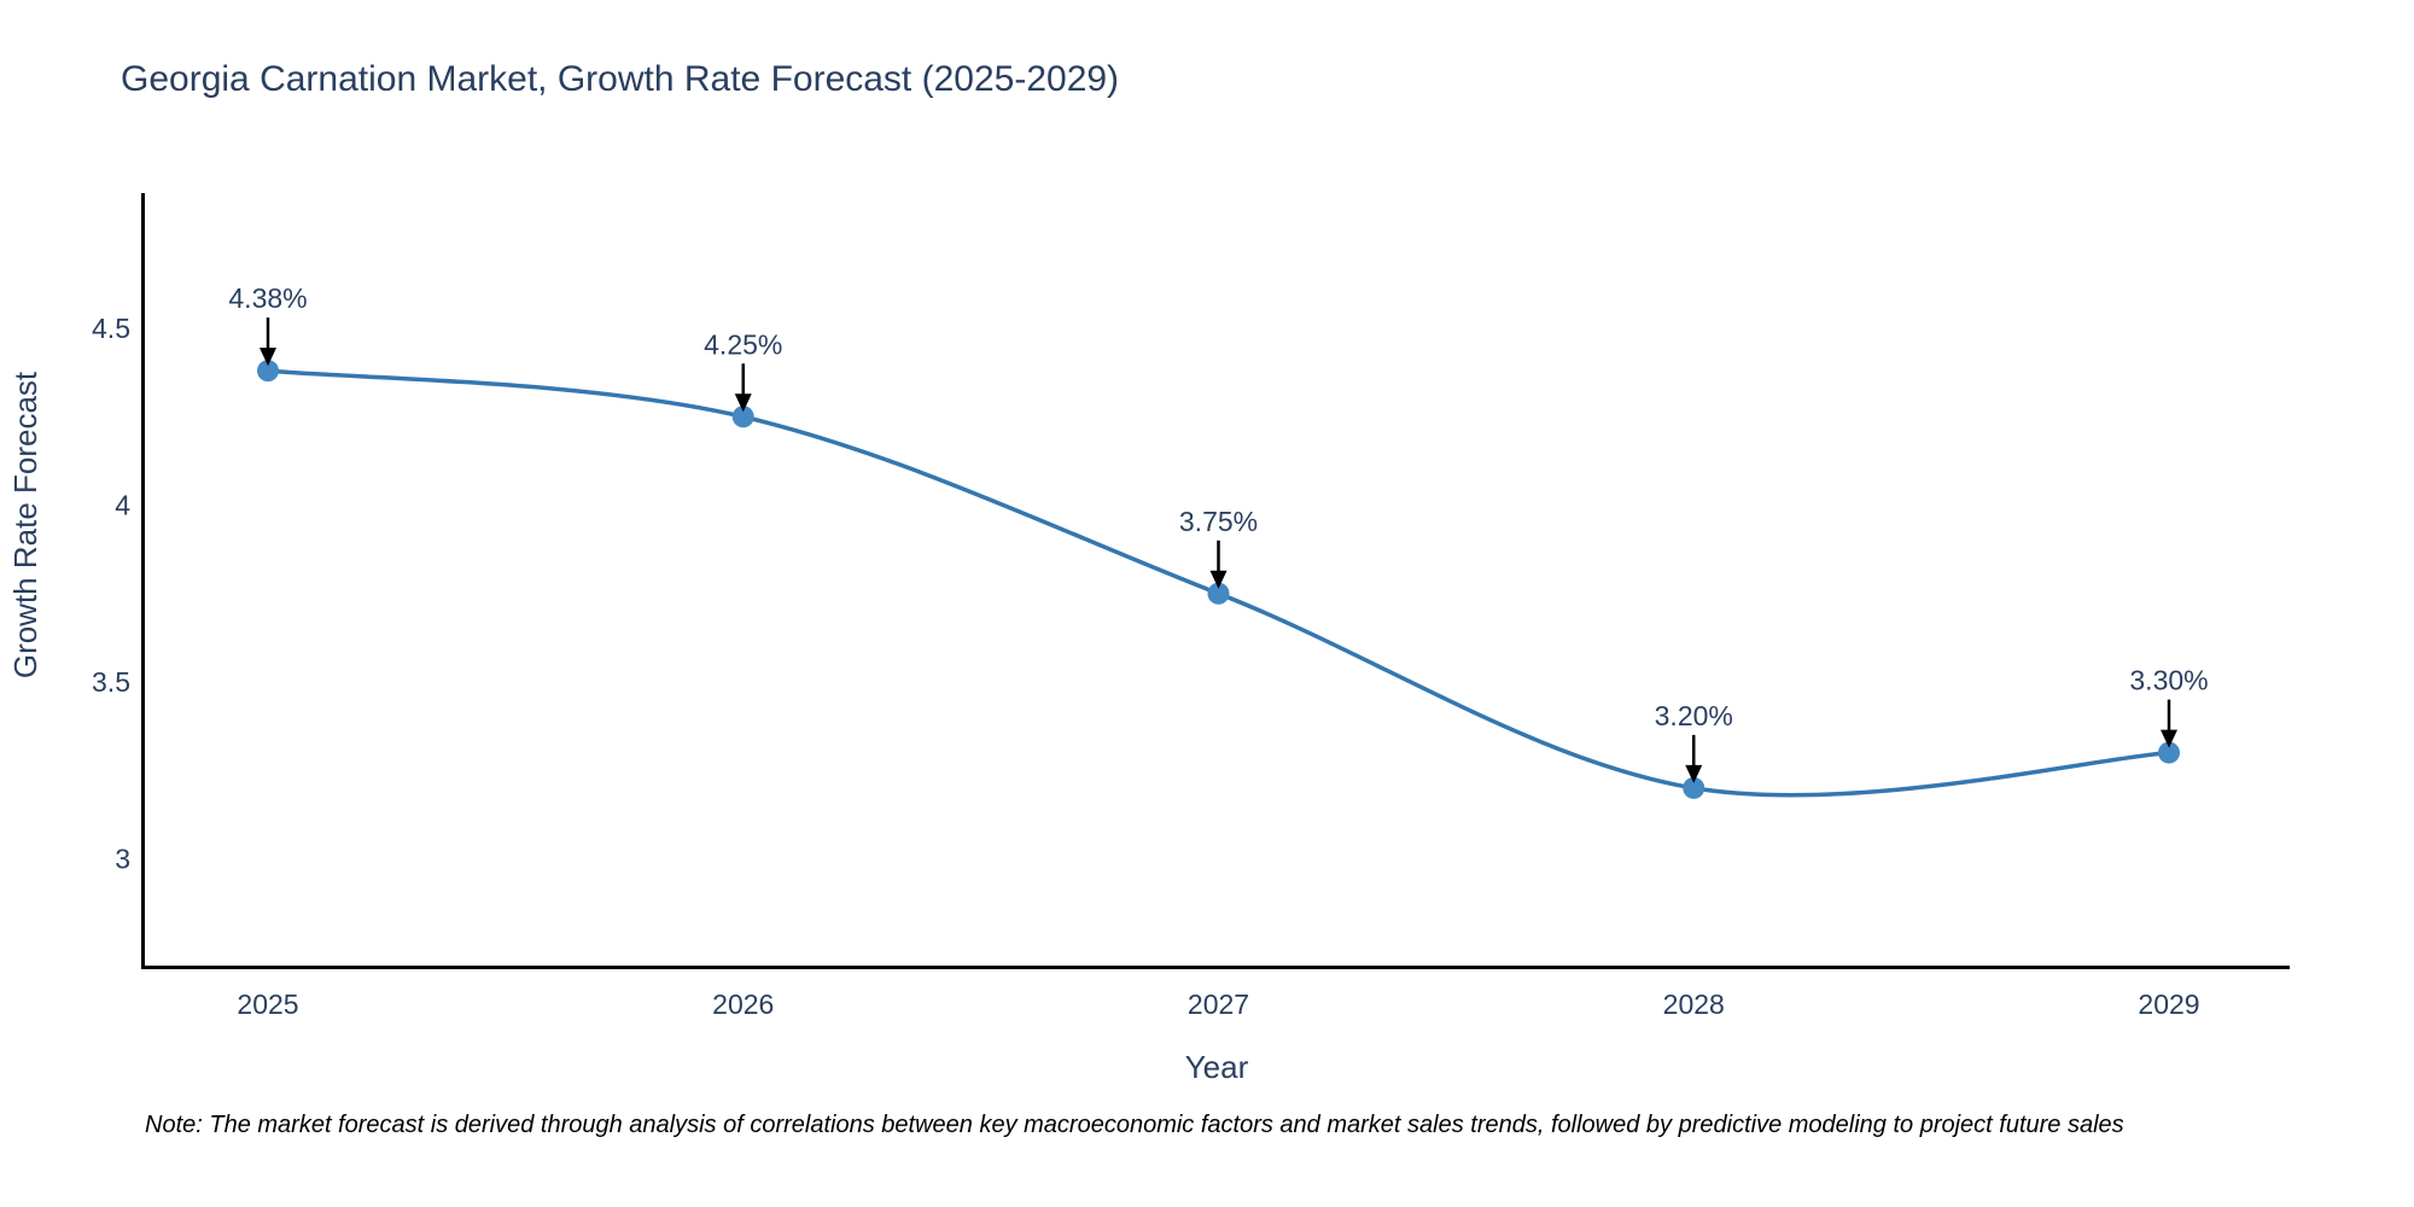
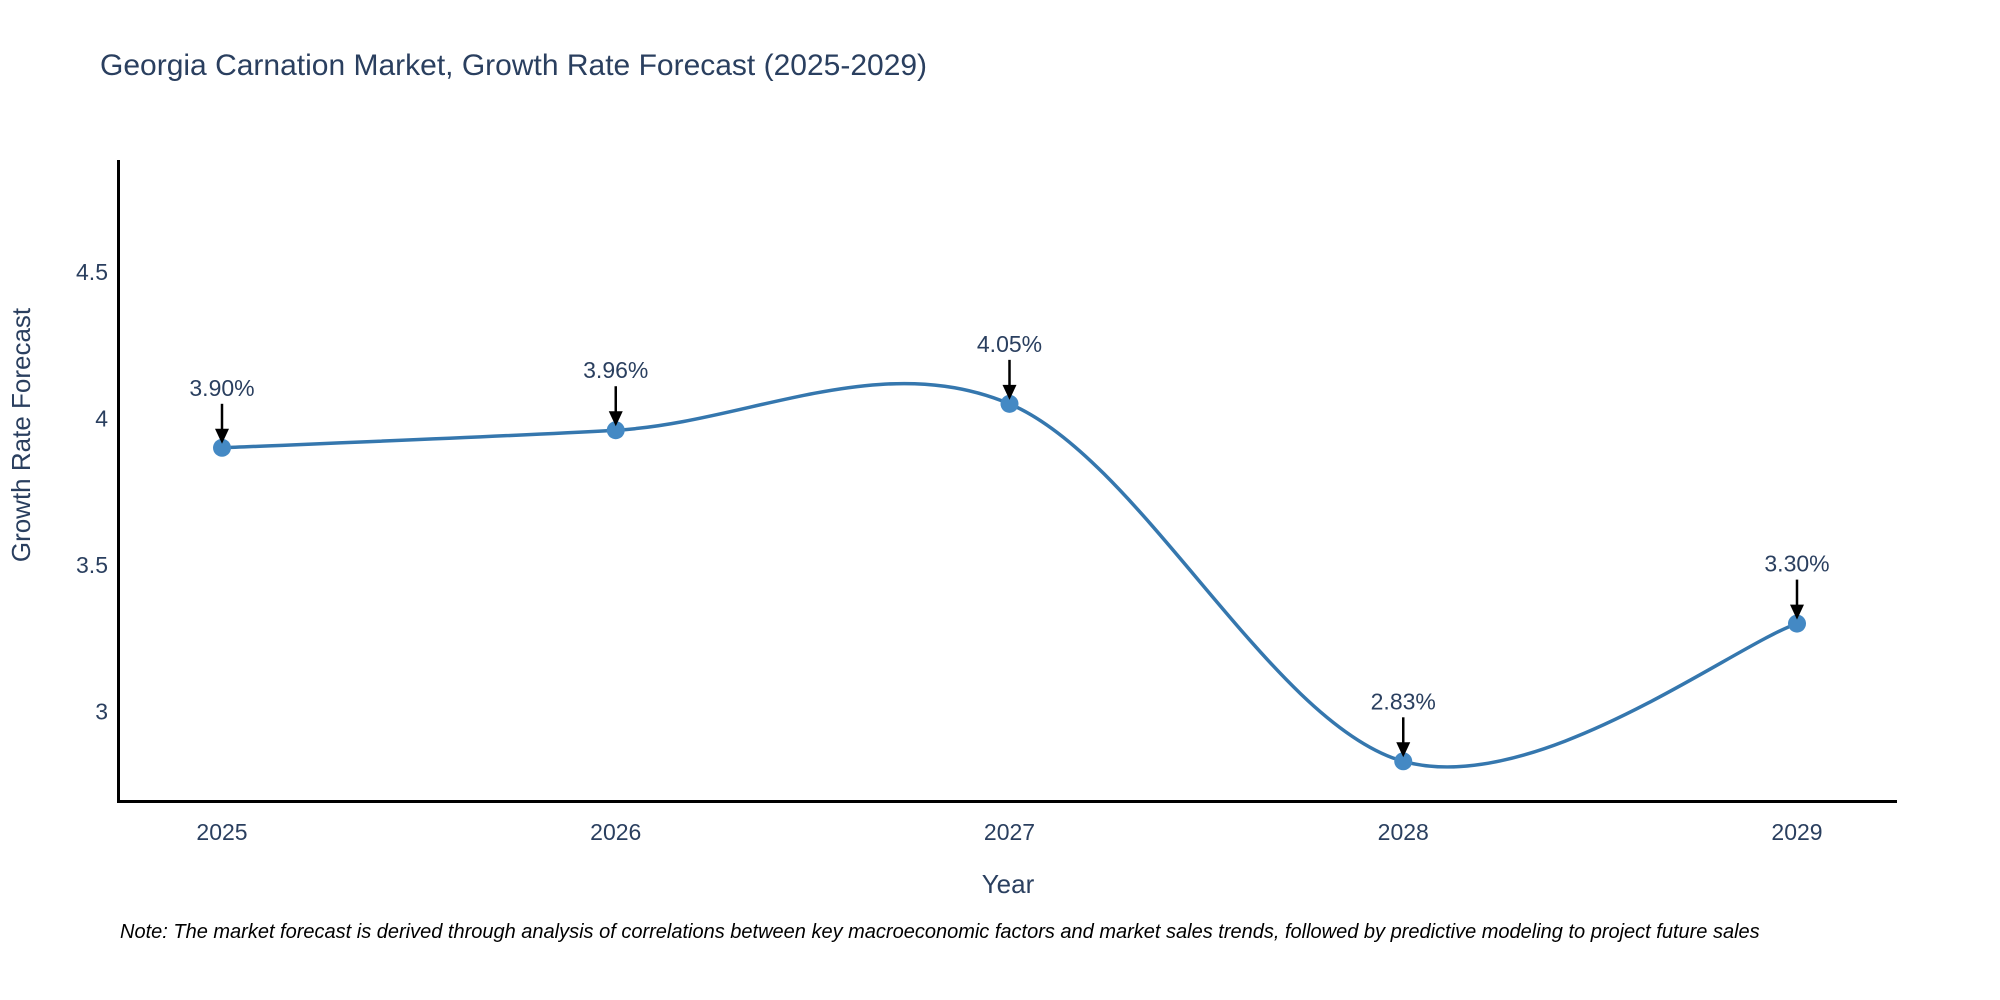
2025: 4.38% -> 3.90%
2026: 4.25% -> 3.96%
2027: 3.75% -> 4.05%
2028: 3.20% -> 2.83%
